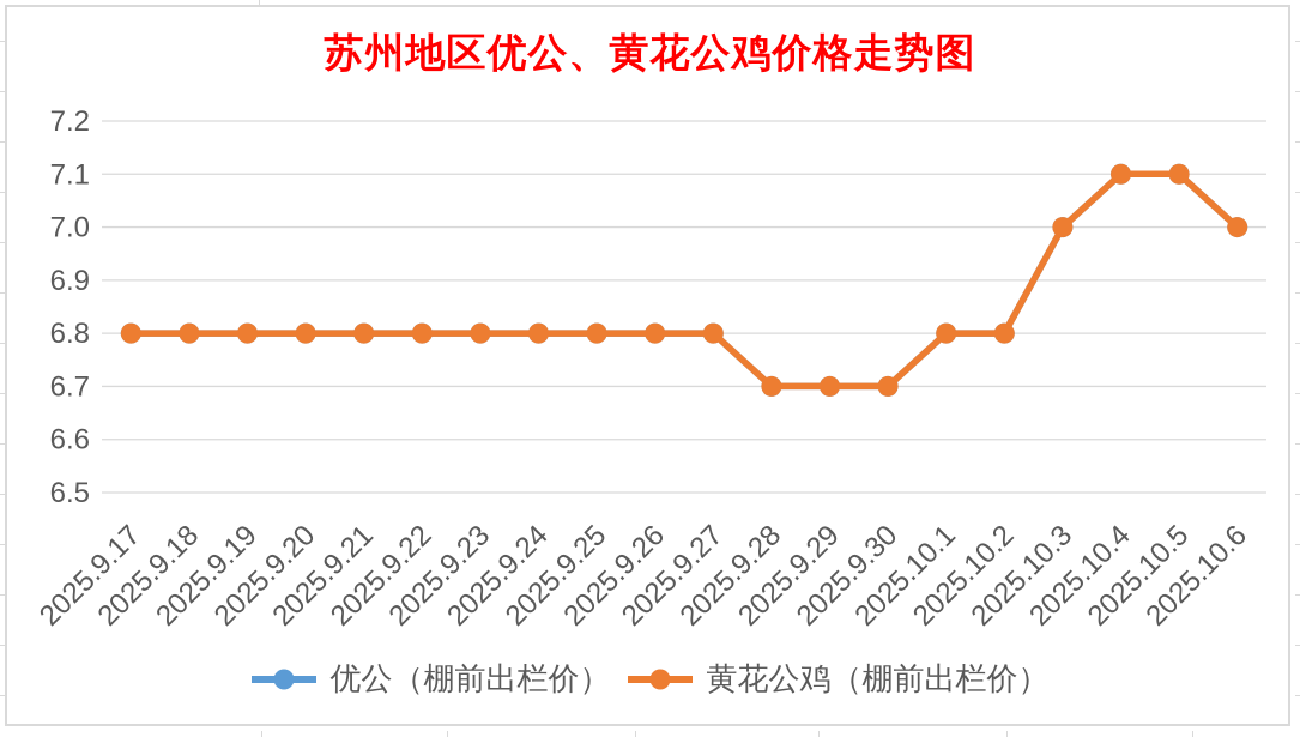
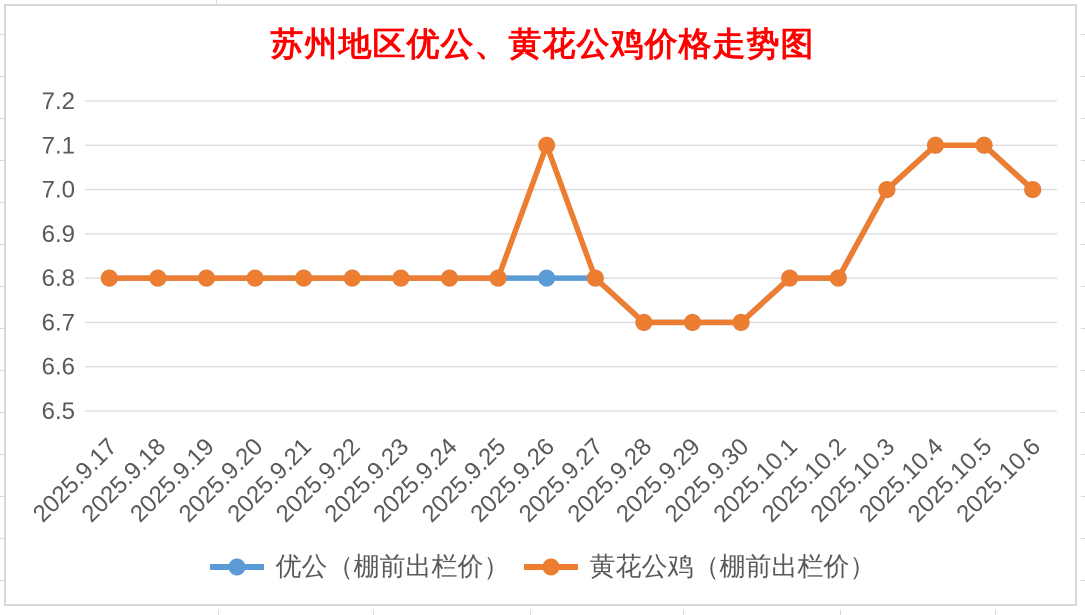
黄花公鸡（棚前出栏价）/2025.9.26: 6.8 -> 7.1
